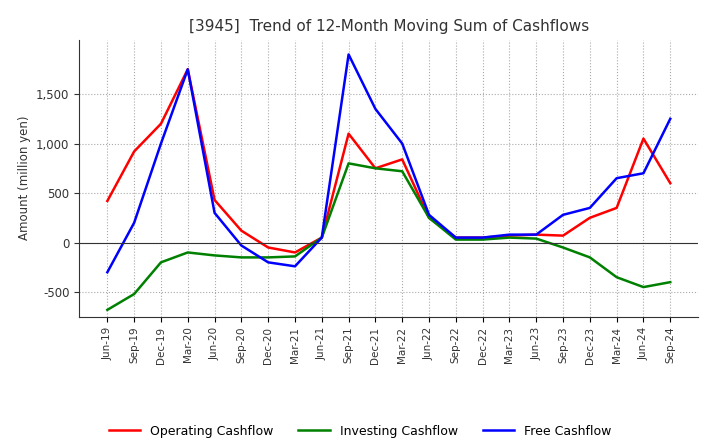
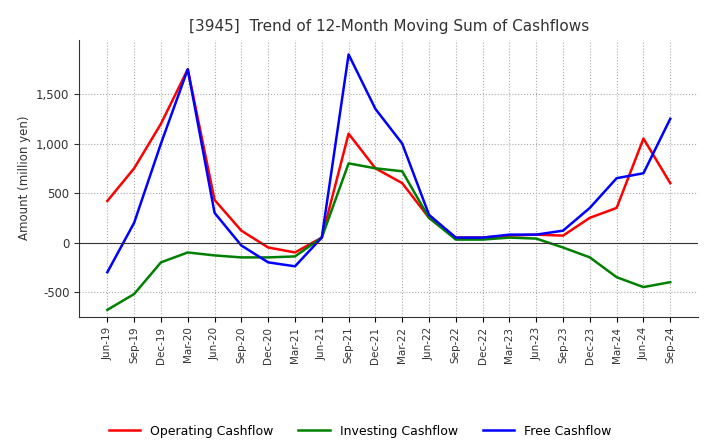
Operating Cashflow/Sep-19: 920 -> 750
Operating Cashflow/Mar-22: 840 -> 600
Free Cashflow/Sep-23: 280 -> 120
